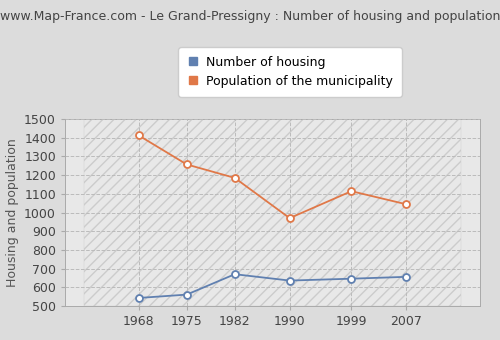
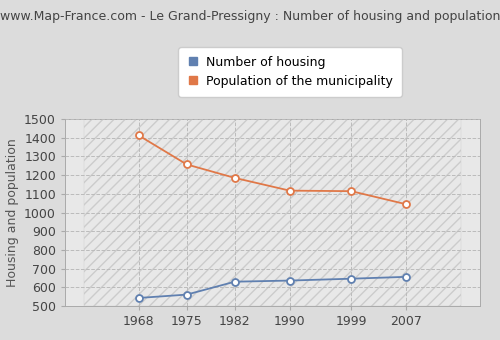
Number of housing/1982: 670 -> 630
Population of the municipality/1990: 970 -> 1120
